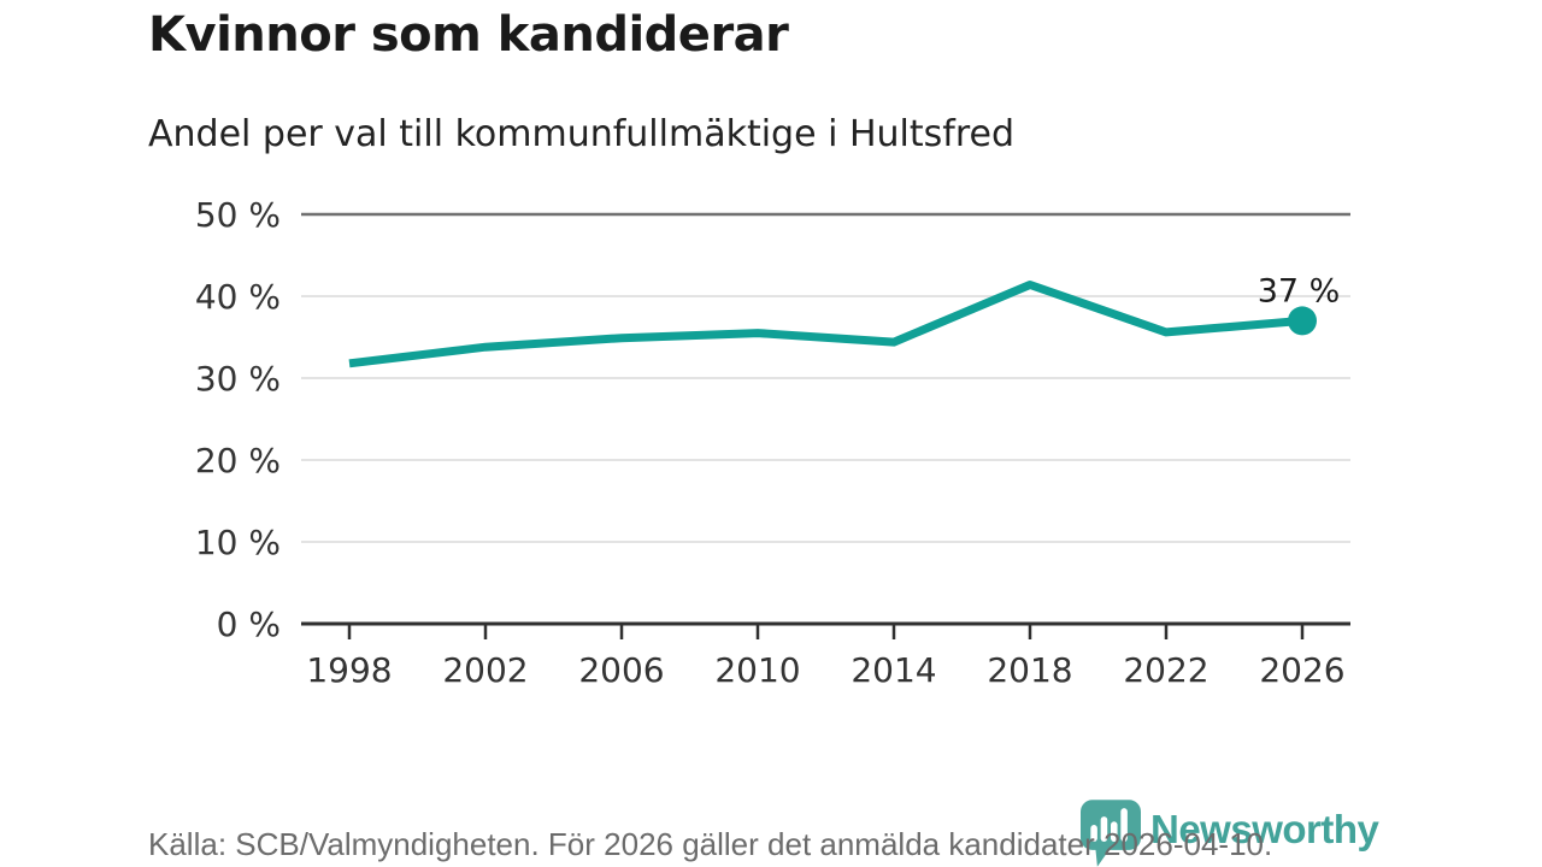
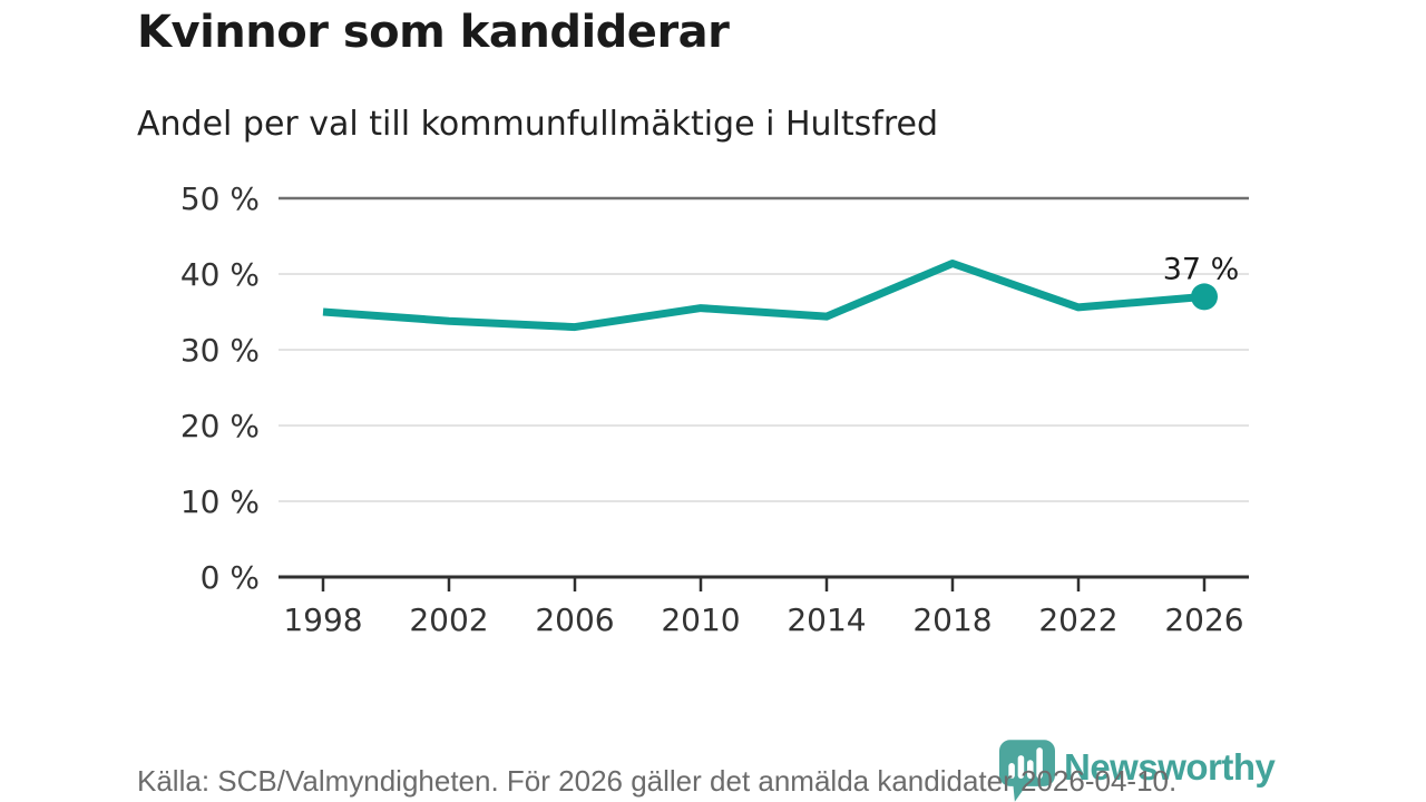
1998: 32% -> 35%
2006: 35% -> 33%
